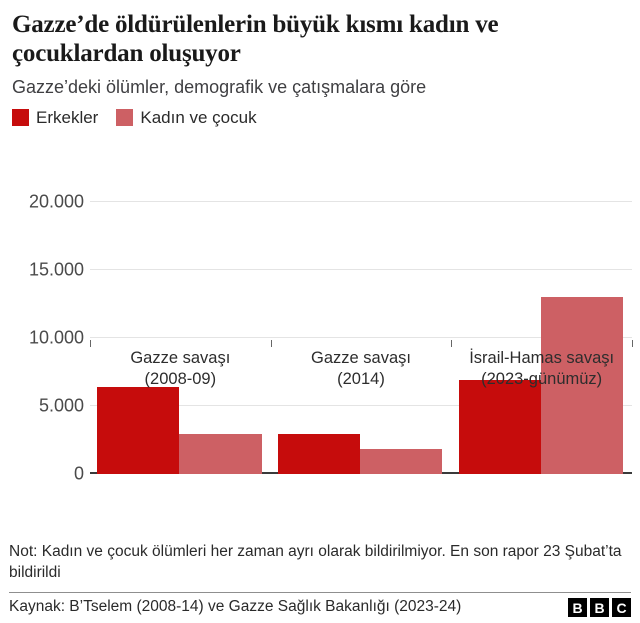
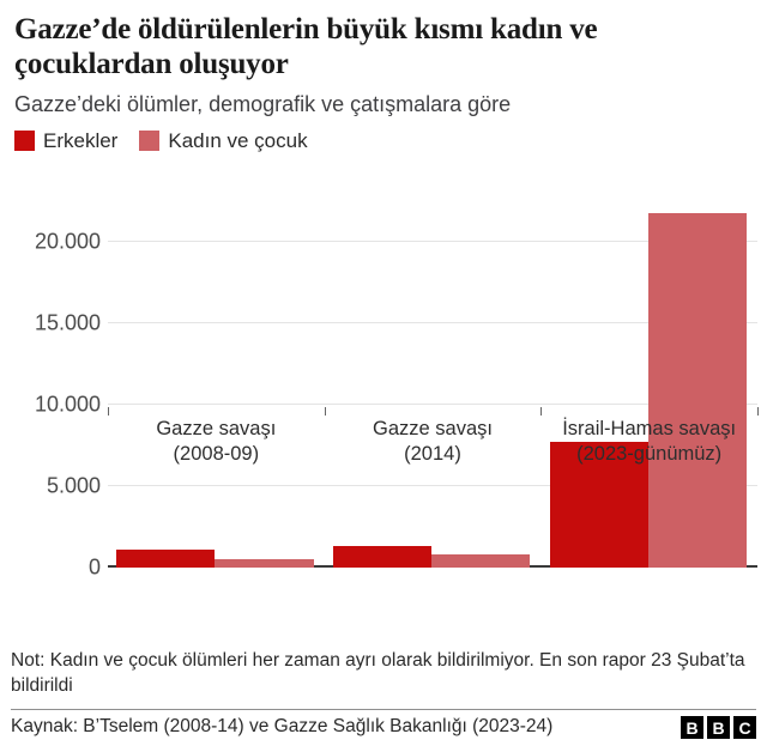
Erkekler/Gazze savaşı (2008-09): 6400 -> 1100
Kadın ve çocuk/Gazze savaşı (2008-09): 2900 -> 500
Erkekler/Gazze savaşı (2014): 2900 -> 1300
Kadın ve çocuk/Gazze savaşı (2014): 1800 -> 800
Erkekler/İsrail-Hamas savaşı (2023-günümüz): 6900 -> 7700
Kadın ve çocuk/İsrail-Hamas savaşı (2023-günümüz): 13000 -> 21800
